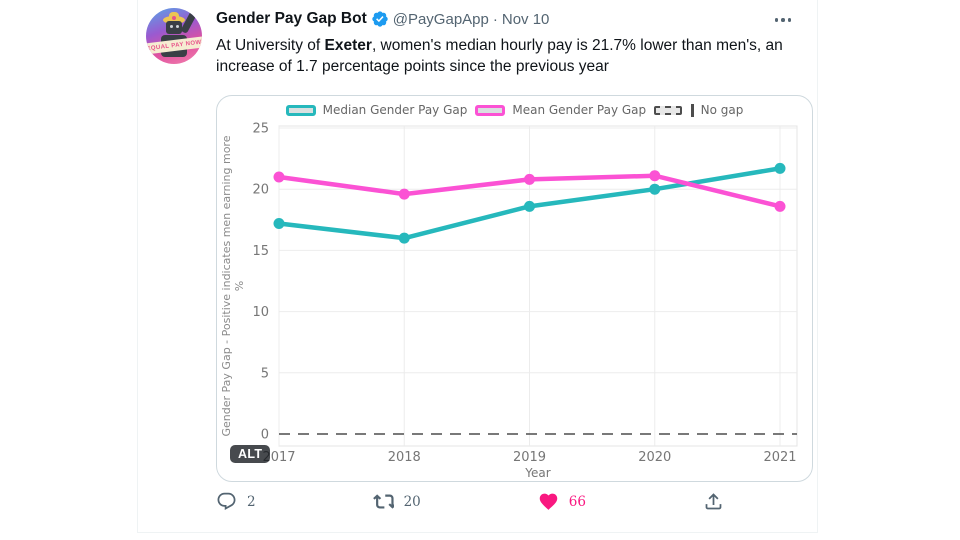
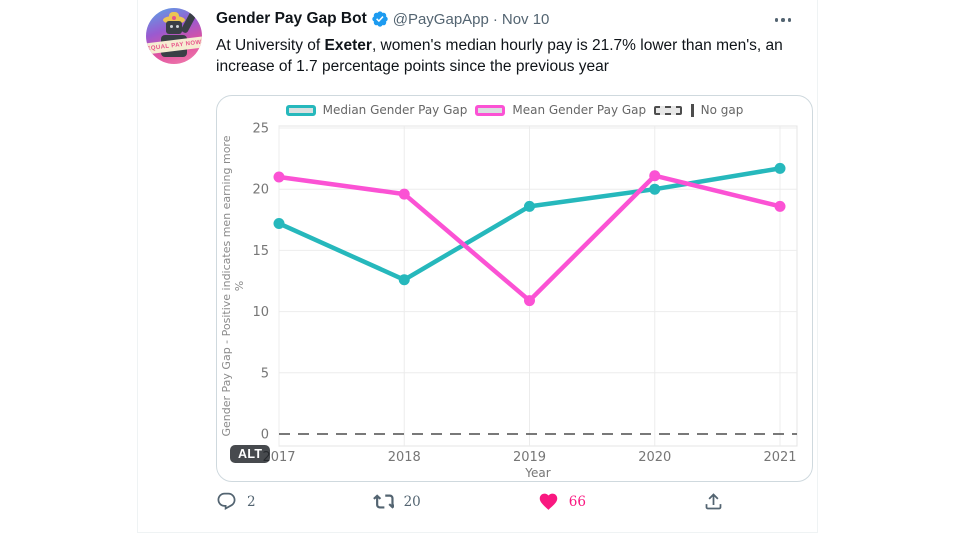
Median Gender Pay Gap/2018: 16.0 -> 12.6
Mean Gender Pay Gap/2019: 20.8 -> 10.9
